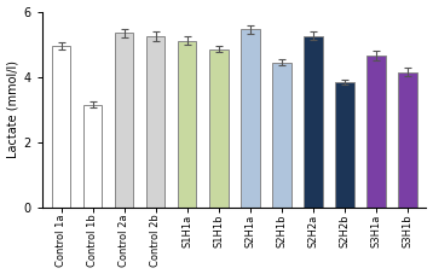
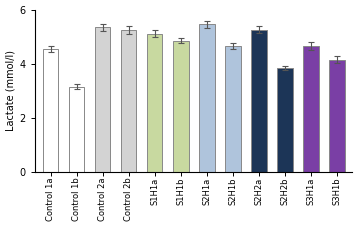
Control 1a: 4.95 -> 4.55
S2H1b: 4.45 -> 4.65
